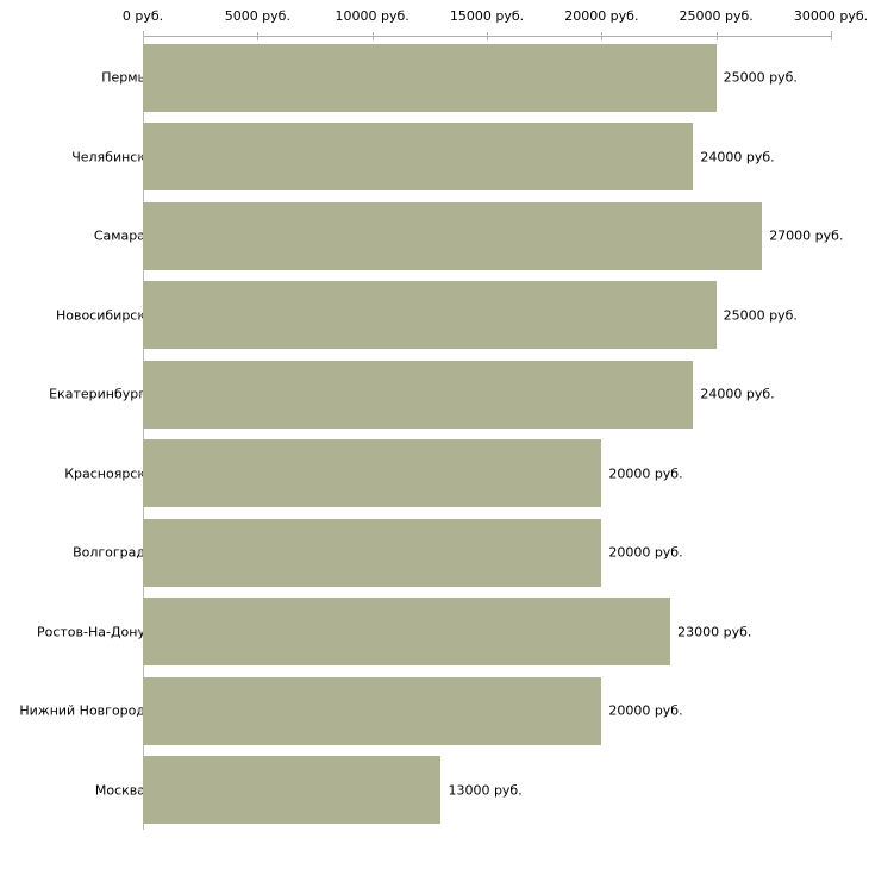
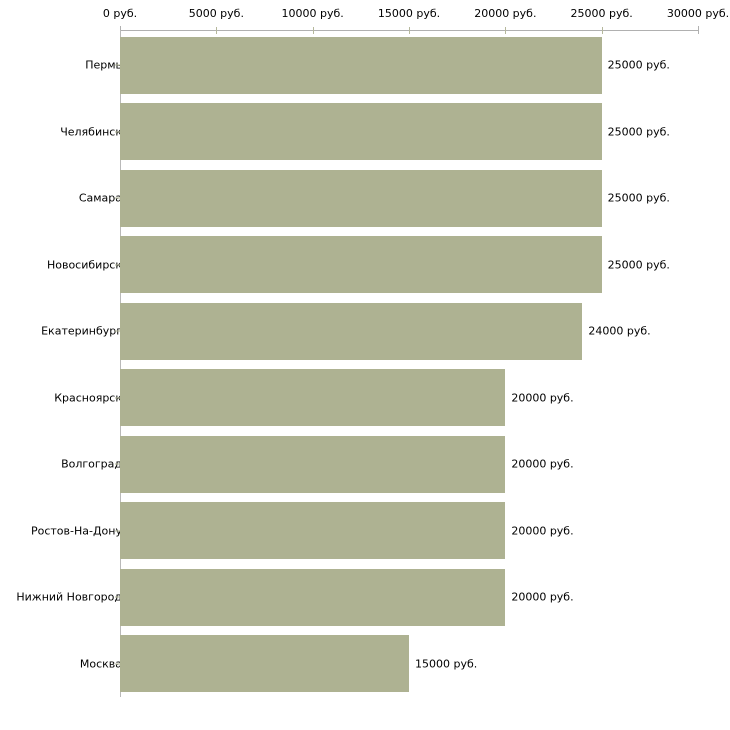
Челябинск: 24000 -> 25000
Самара: 27000 -> 25000
Ростов-На-Дону: 23000 -> 20000
Москва: 13000 -> 15000
